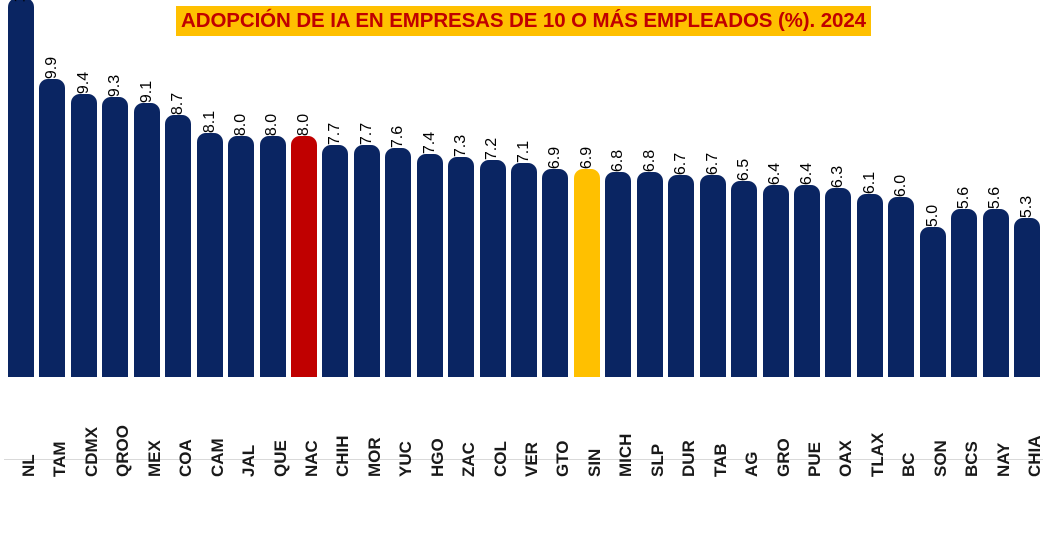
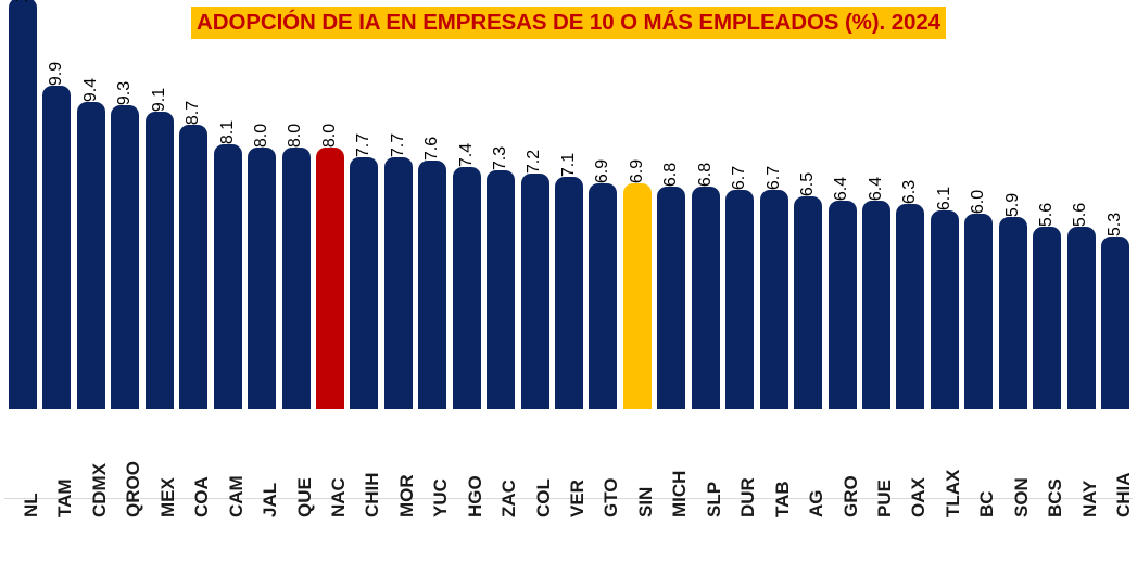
SON: 5.0 -> 5.9
